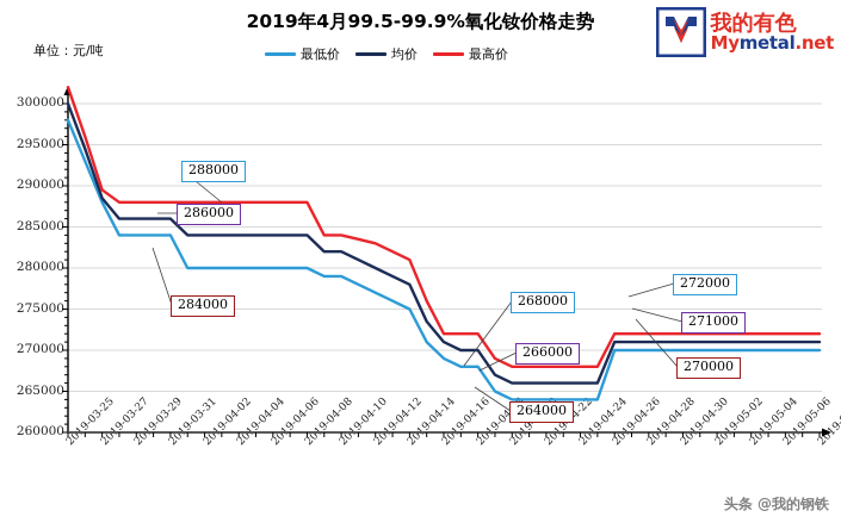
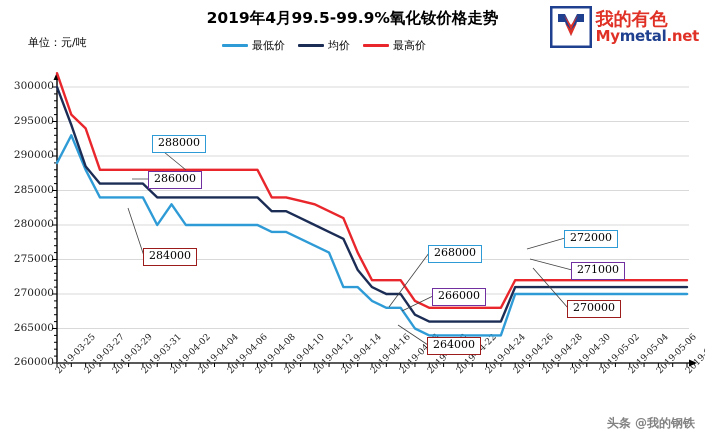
最低价/2019-03-25: 298000 -> 289000
最高价/2019-03-27: 290000 -> 294000
最低价/2019-04-02: 280000 -> 283000
最低价/2019-04-14: 275000 -> 271000
